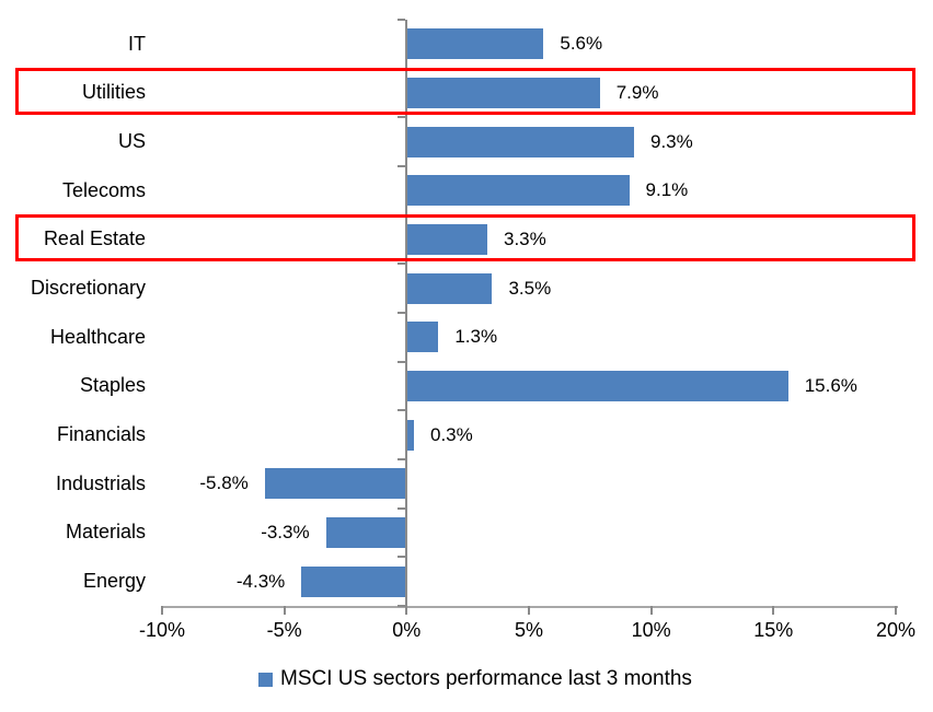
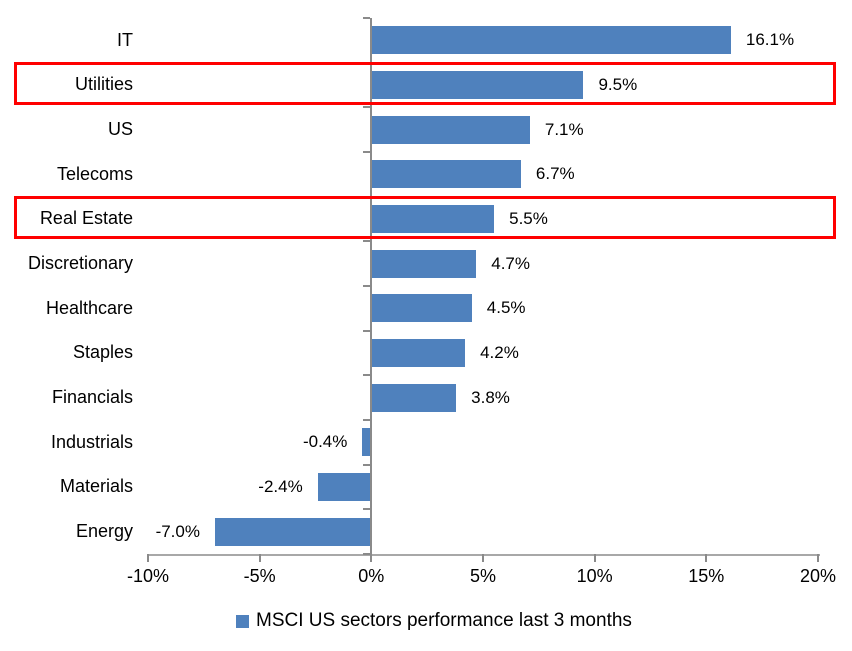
IT: 5.6% -> 16.1%
Utilities: 7.9% -> 9.5%
US: 9.3% -> 7.1%
Telecoms: 9.1% -> 6.7%
Real Estate: 3.3% -> 5.5%
Discretionary: 3.5% -> 4.7%
Healthcare: 1.3% -> 4.5%
Staples: 15.6% -> 4.2%
Financials: 0.3% -> 3.8%
Industrials: -5.8% -> -0.4%
Materials: -3.3% -> -2.4%
Energy: -4.3% -> -7.0%
